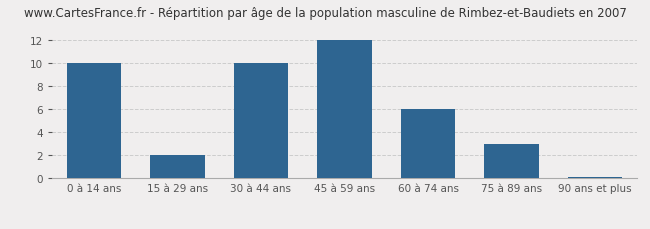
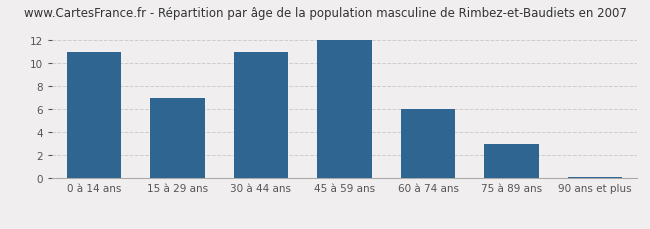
0 à 14 ans: 10.0 -> 11.0
15 à 29 ans: 2.0 -> 7.0
30 à 44 ans: 10.0 -> 11.0
